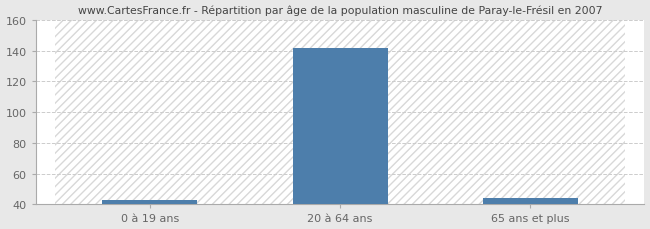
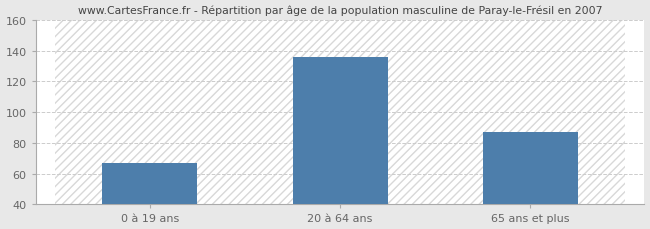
0 à 19 ans: 43 -> 67
20 à 64 ans: 142 -> 136
65 ans et plus: 44 -> 87
